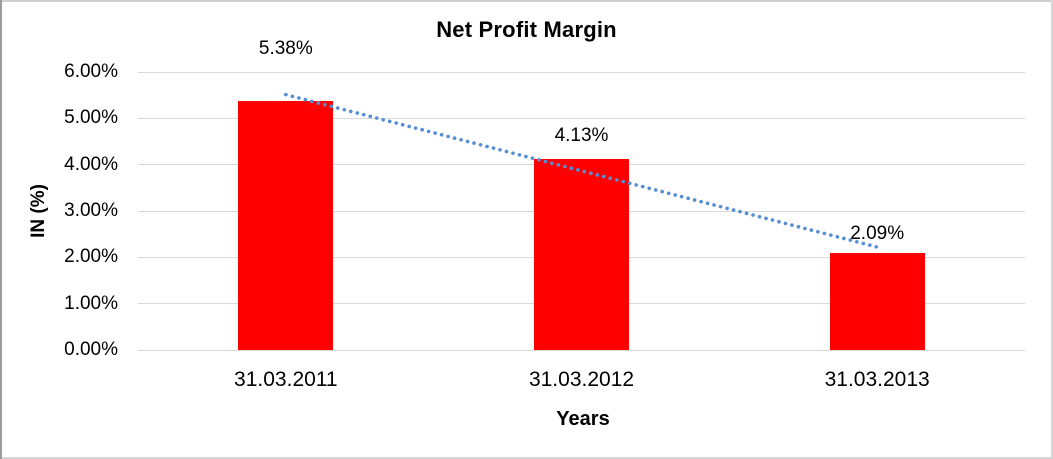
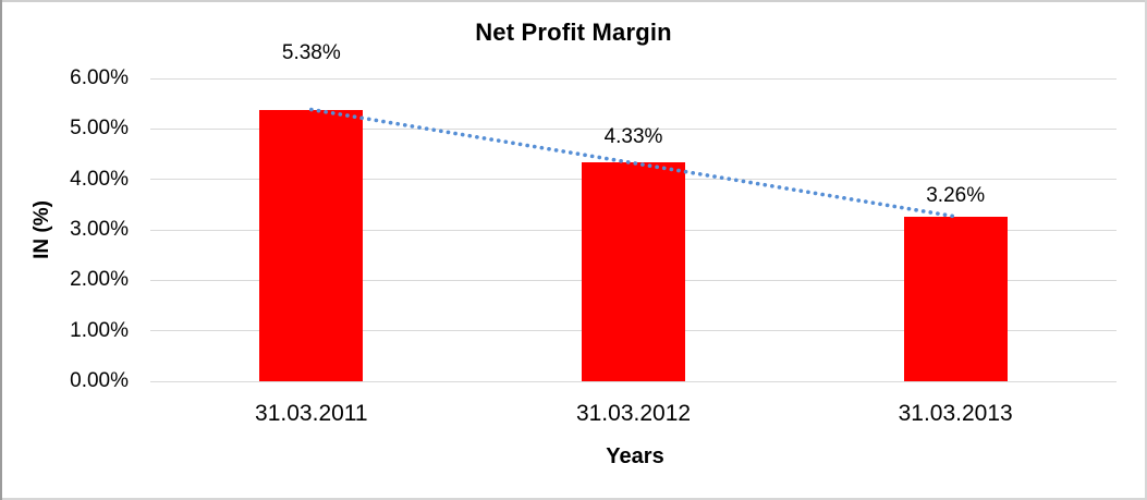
31.03.2012: 4.13% -> 4.33%
31.03.2013: 2.09% -> 3.26%
